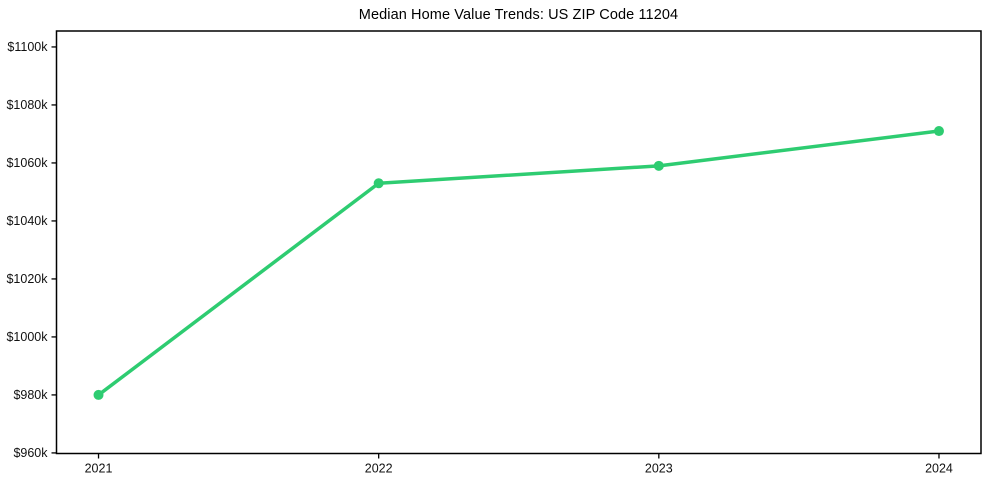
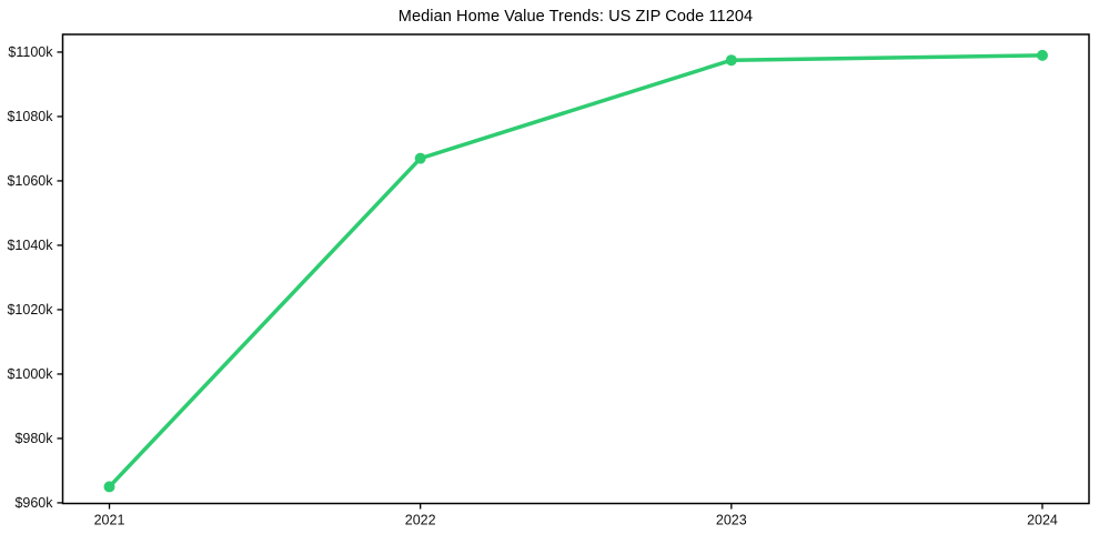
2021: $980k -> $965k
2022: $1053k -> $1067k
2023: $1059k -> $1098k
2024: $1071k -> $1099k
